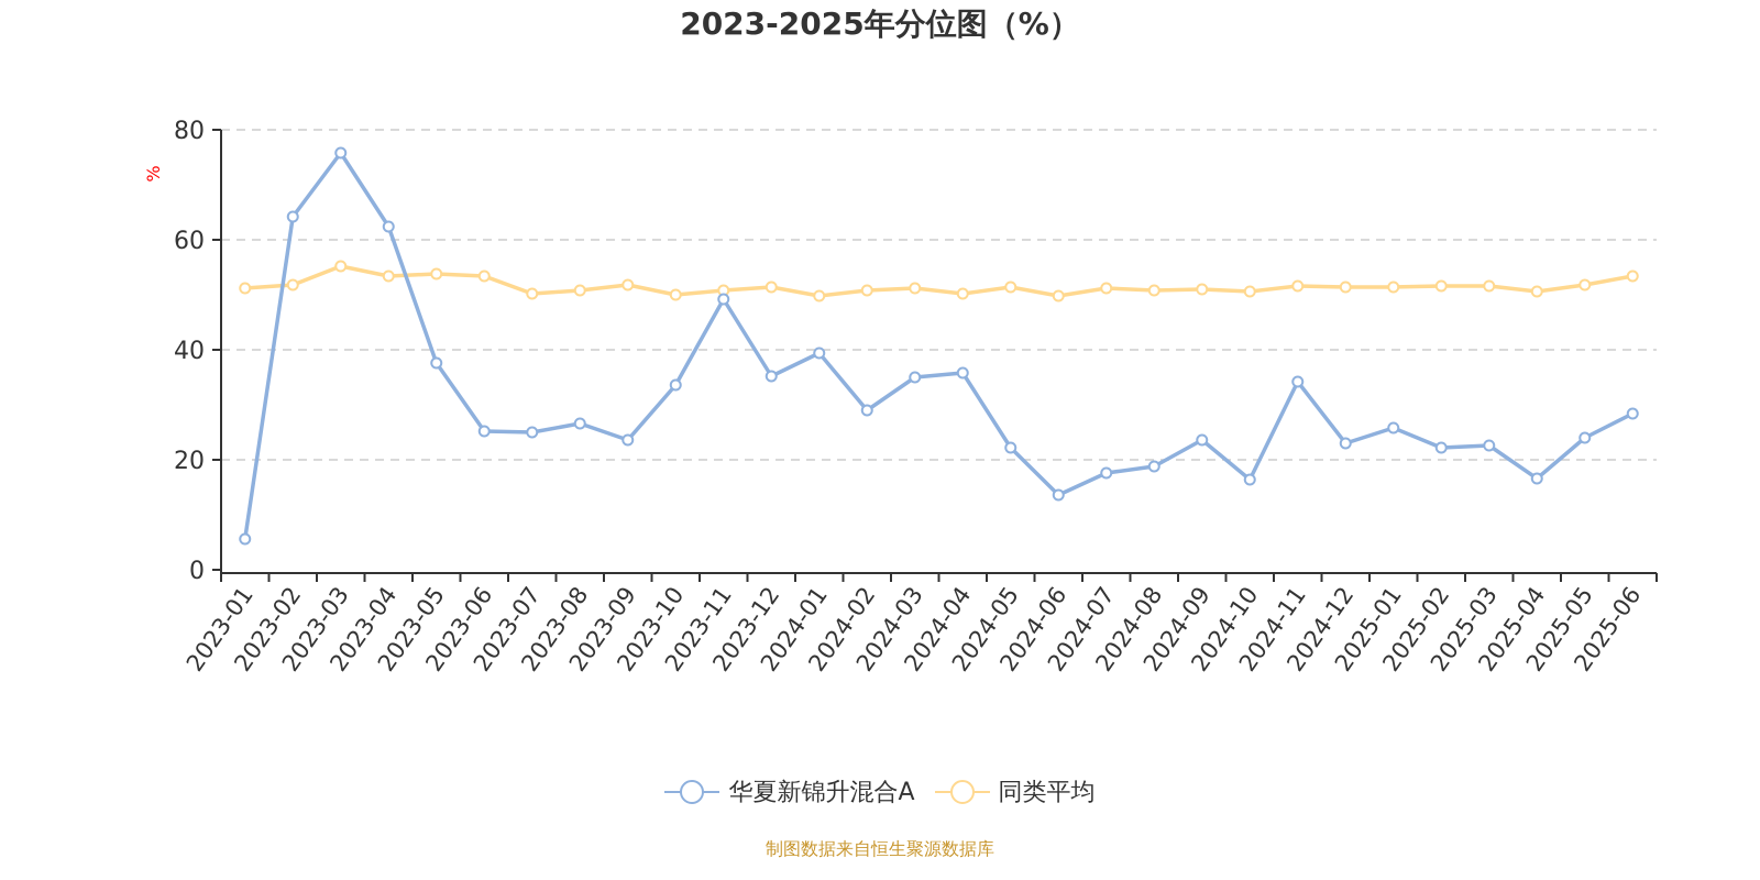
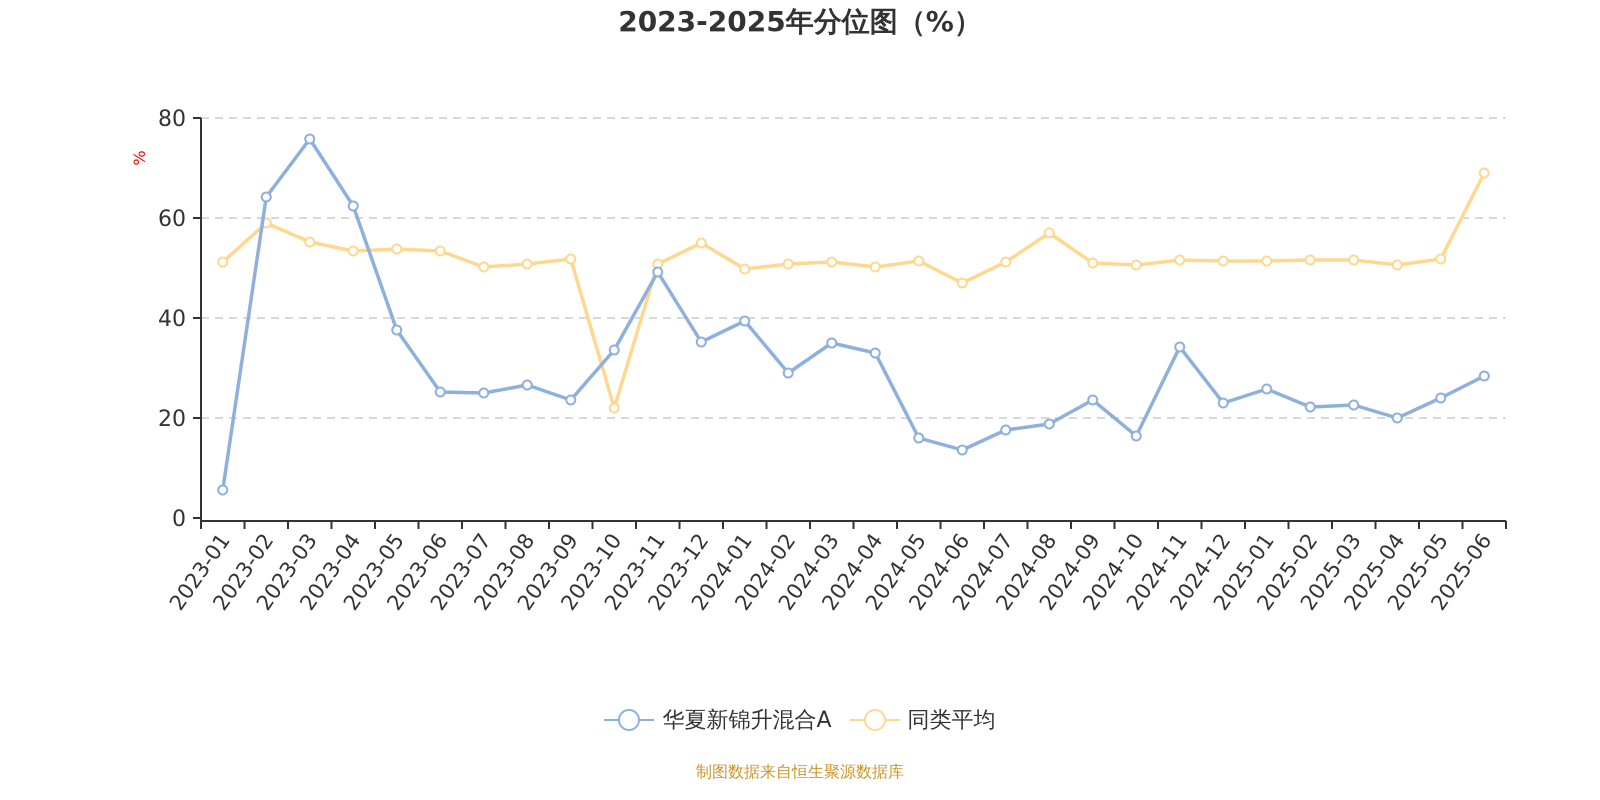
同类平均/2023-02: 52 -> 59
同类平均/2023-10: 50 -> 22
同类平均/2023-12: 51 -> 55
华夏新锦升混合A/2024-04: 36 -> 33
华夏新锦升混合A/2024-05: 22 -> 16
同类平均/2024-06: 50 -> 47
同类平均/2024-08: 51 -> 57
华夏新锦升混合A/2025-04: 17 -> 20
同类平均/2025-06: 53 -> 69
